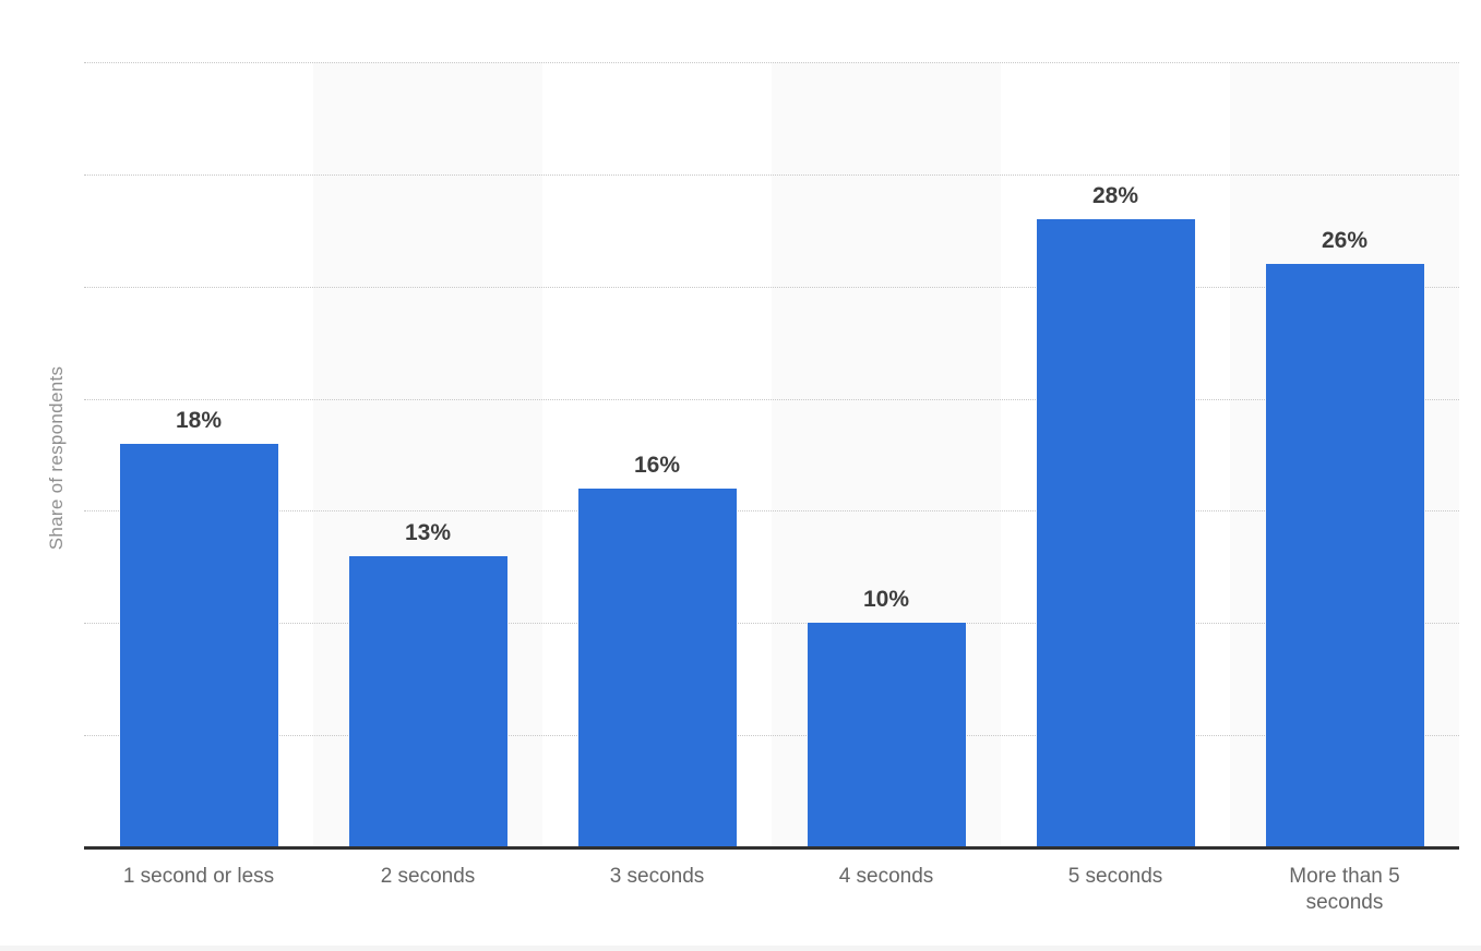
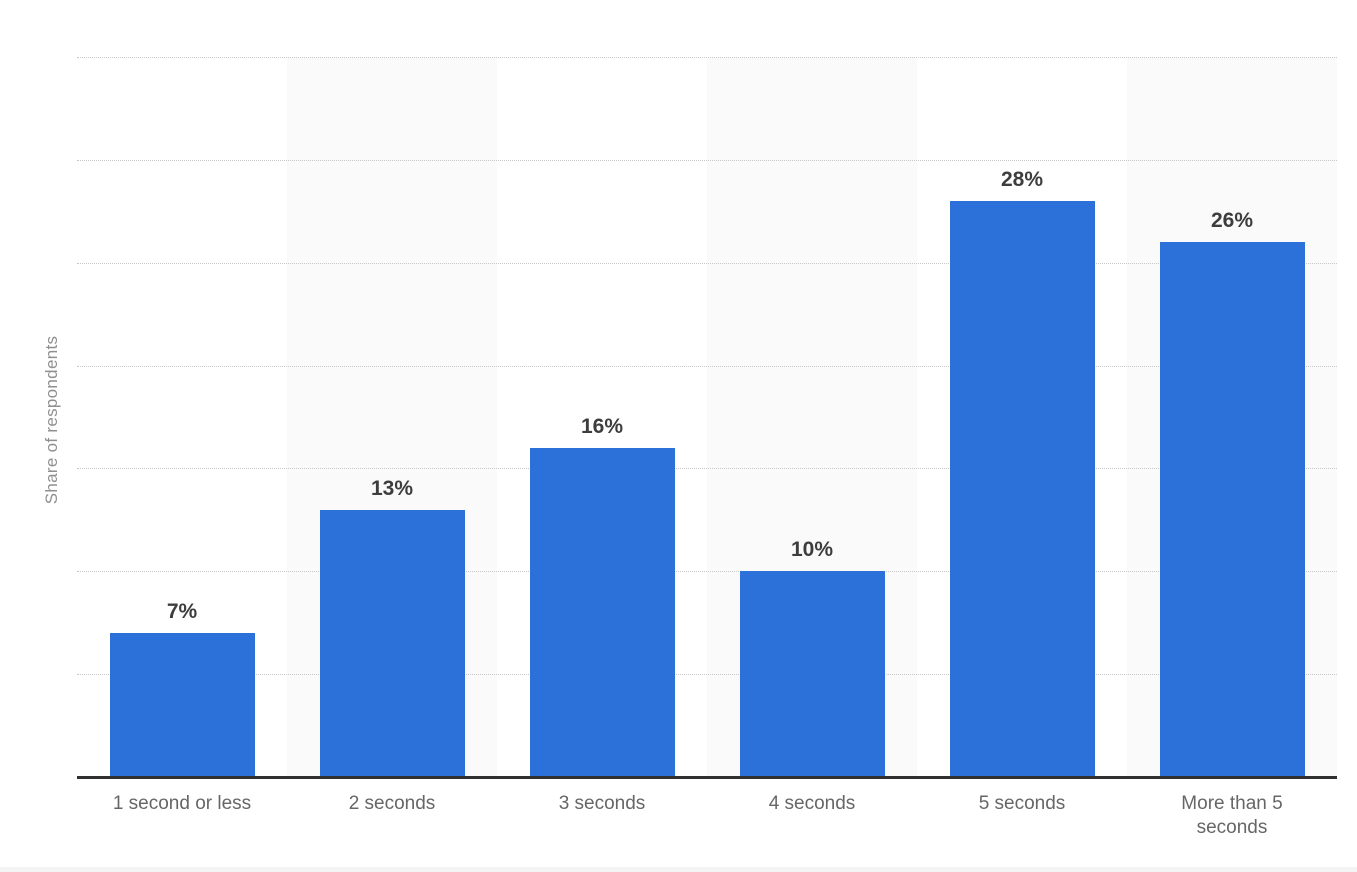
1 second or less: 18% -> 7%
